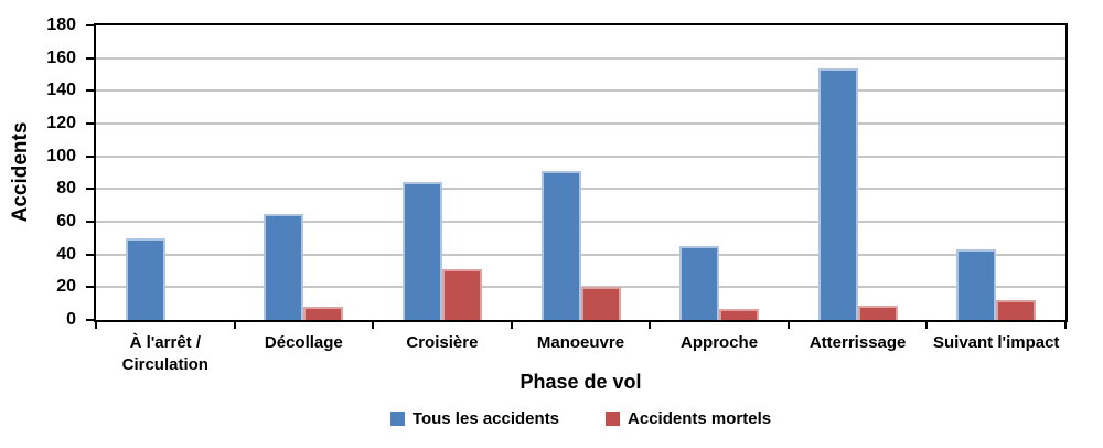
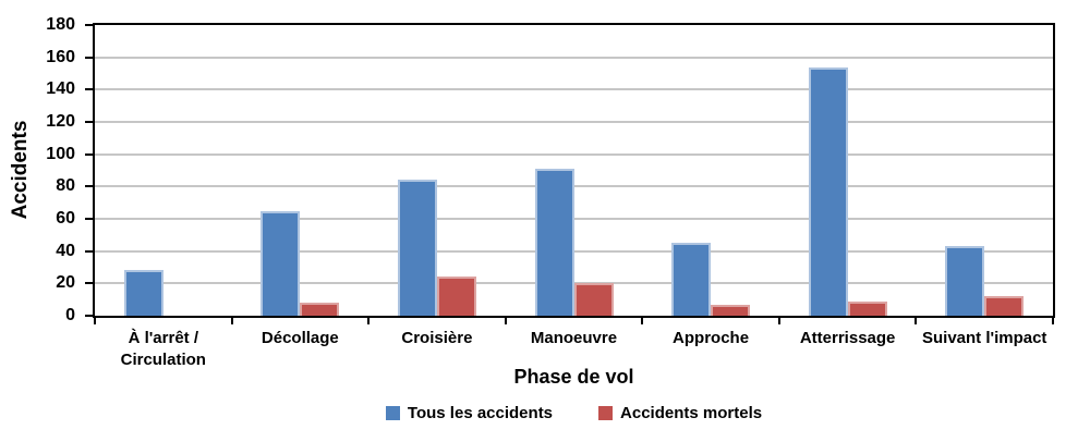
Tous les accidents/À l'arrêt / Circulation: 50 -> 28
Accidents mortels/Croisière: 31 -> 24
